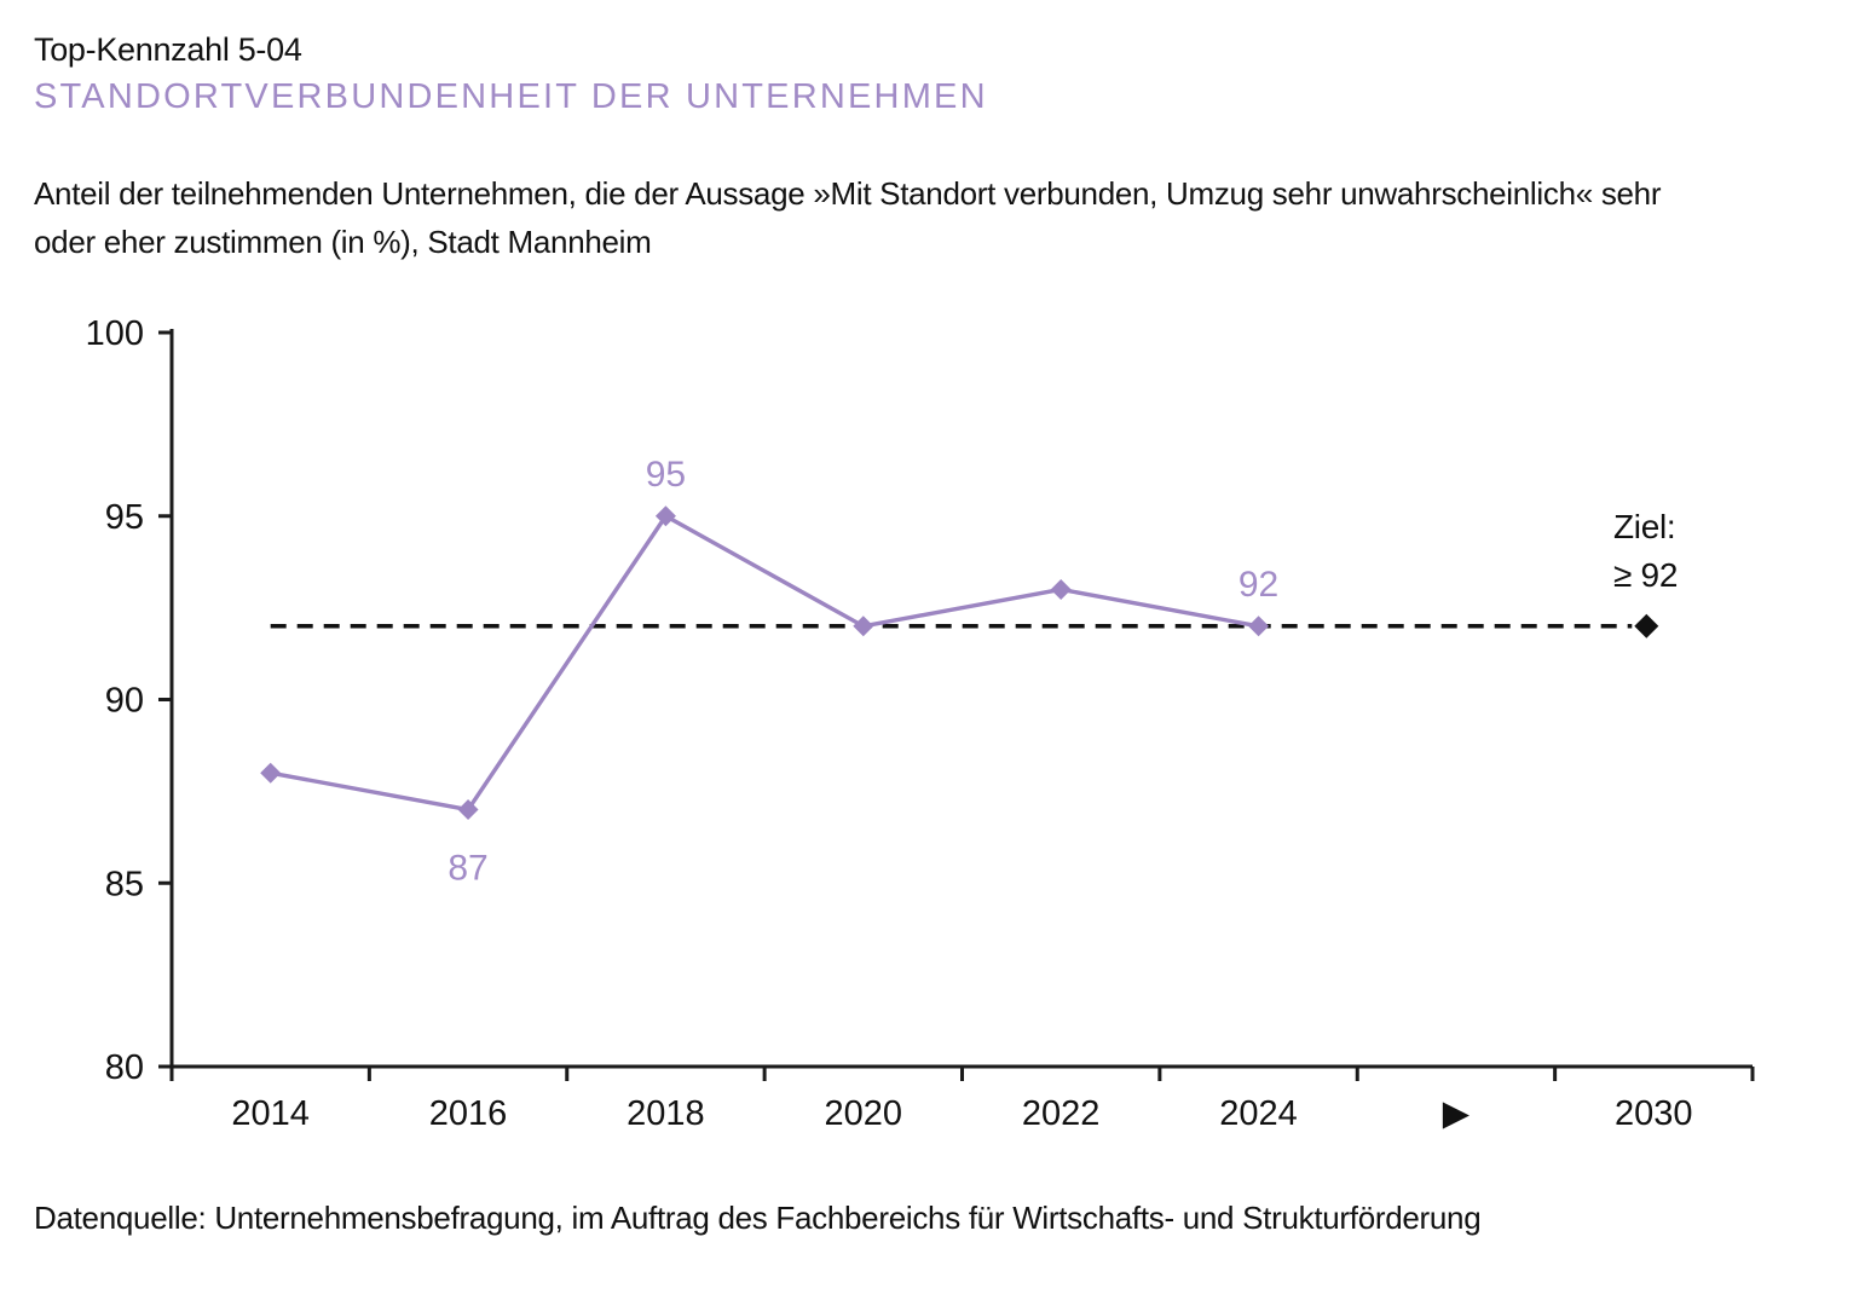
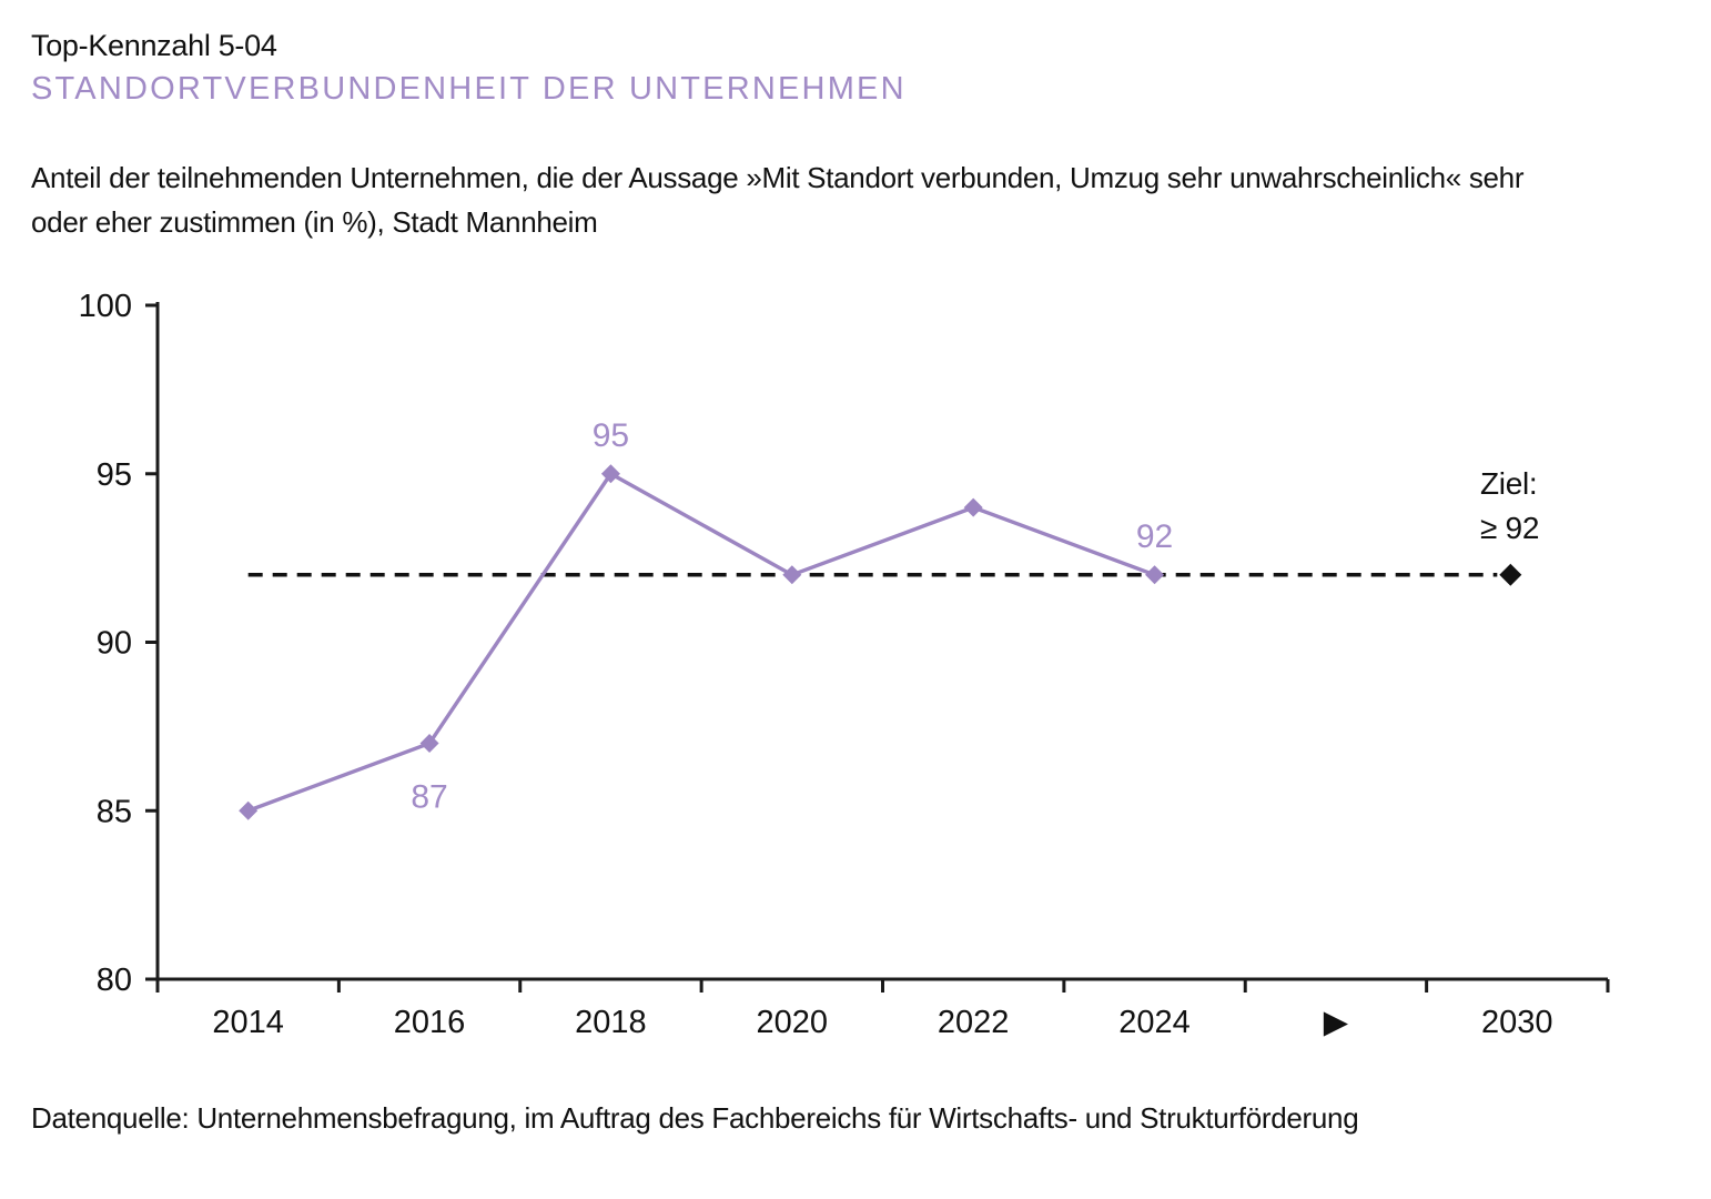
2014: 88 -> 85
2022: 93 -> 94
